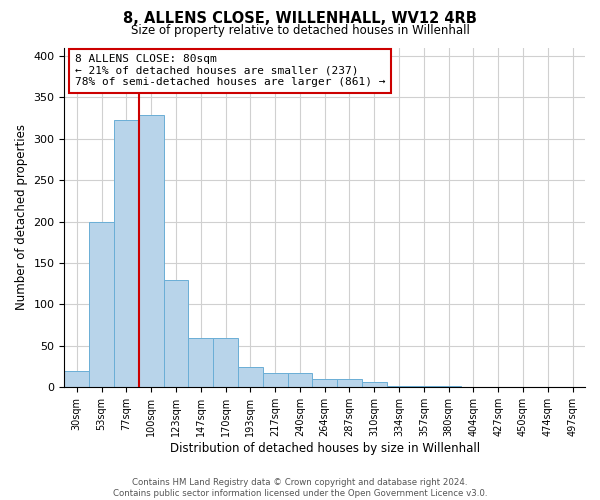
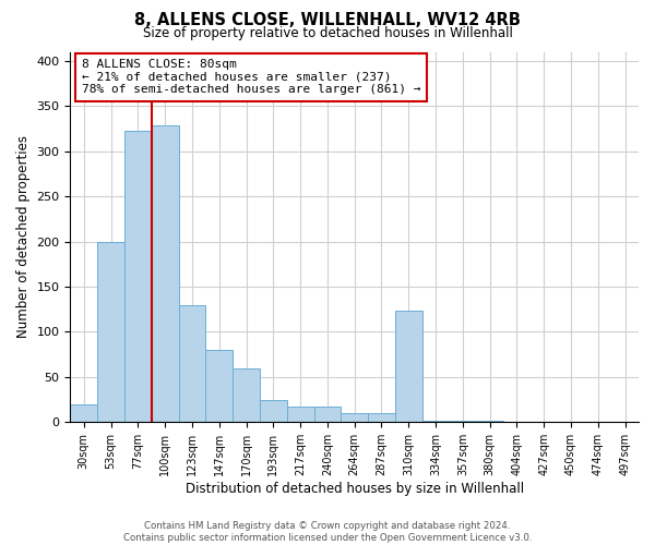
147sqm: 60 -> 80
310sqm: 7 -> 124
